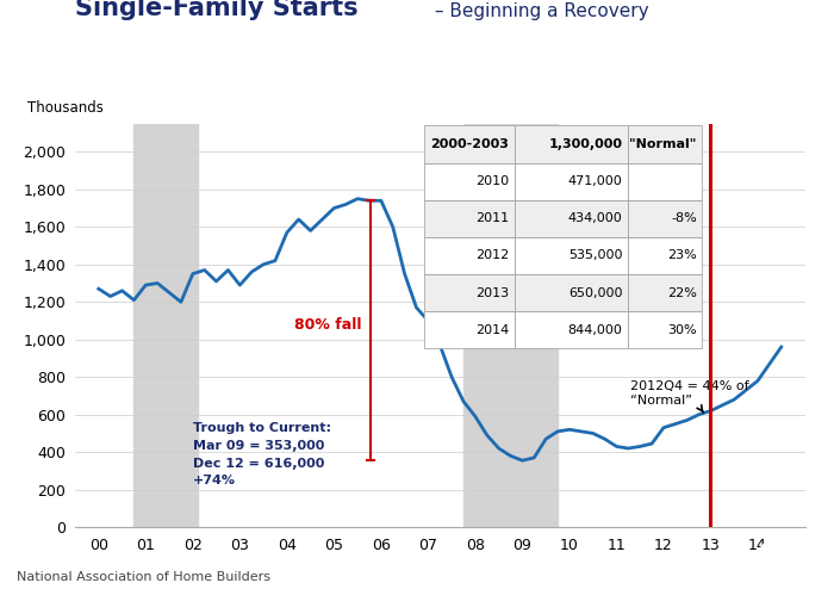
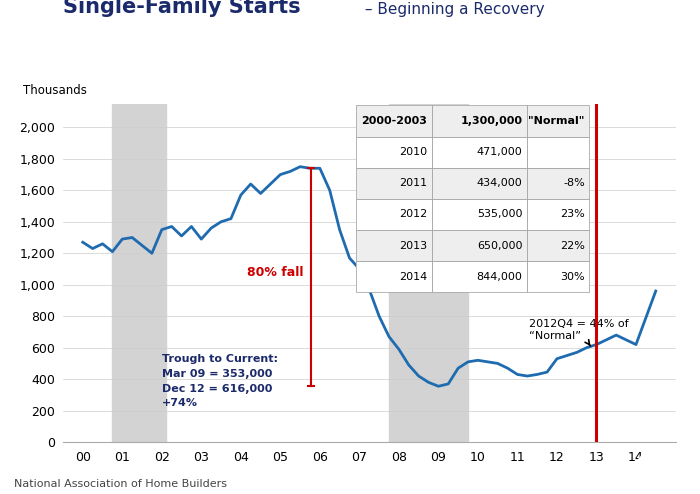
14: 780 -> 620
